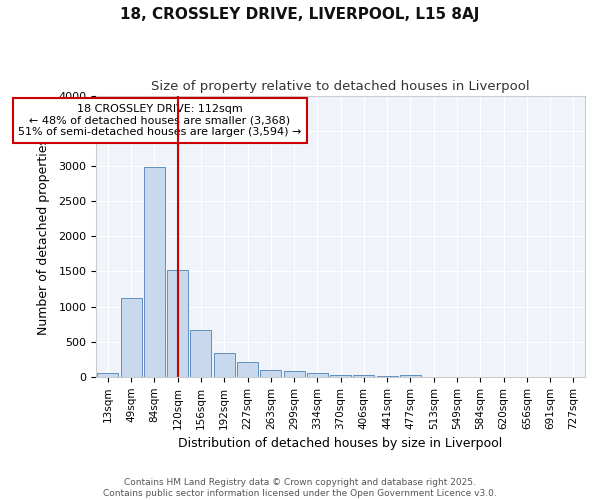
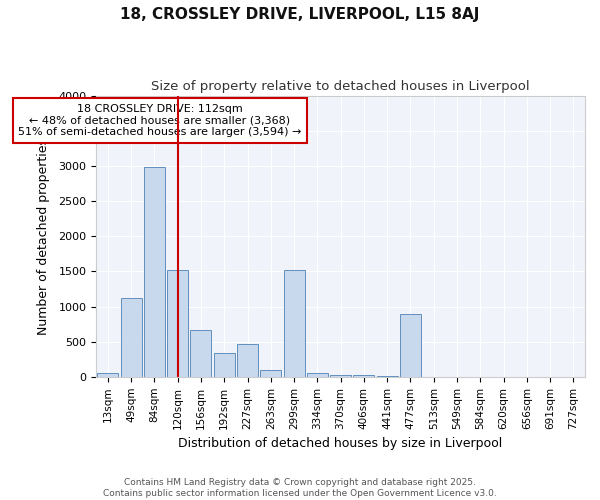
227sqm: 200 -> 460
299sqm: 80 -> 1520
477sqm: 30 -> 900
